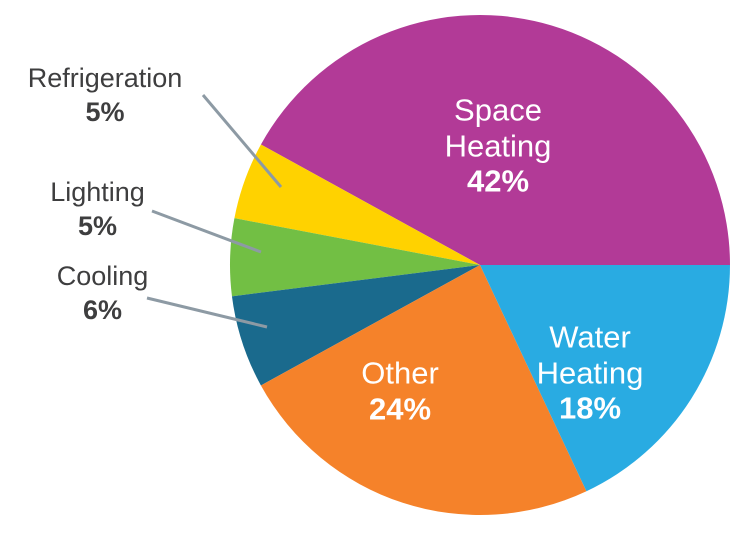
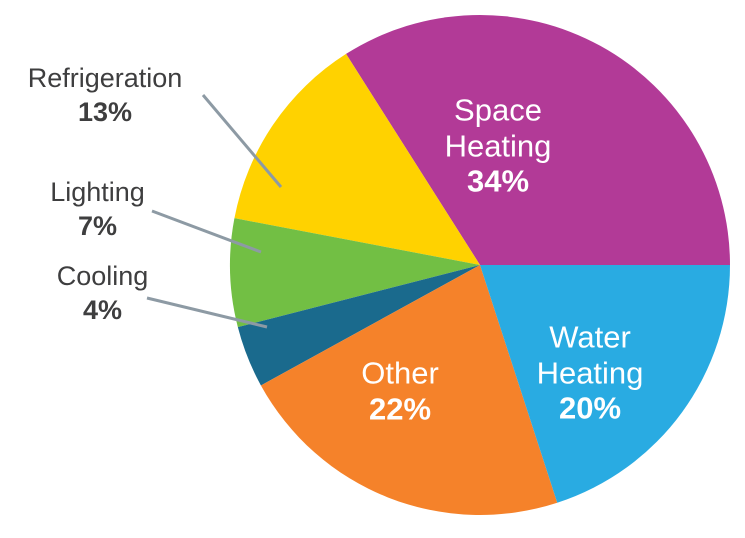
Space Heating: 42% -> 34%
Refrigeration: 5% -> 13%
Lighting: 5% -> 7%
Cooling: 6% -> 4%
Other: 24% -> 22%
Water Heating: 18% -> 20%
